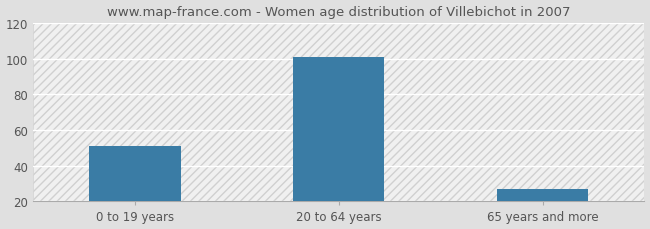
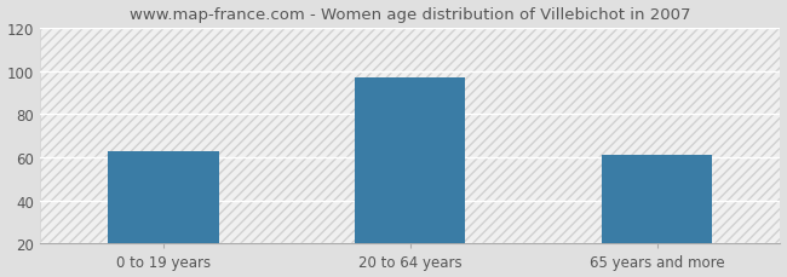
0 to 19 years: 51 -> 63
20 to 64 years: 101 -> 97
65 years and more: 27 -> 61
